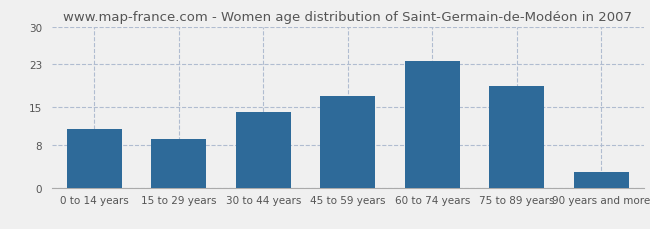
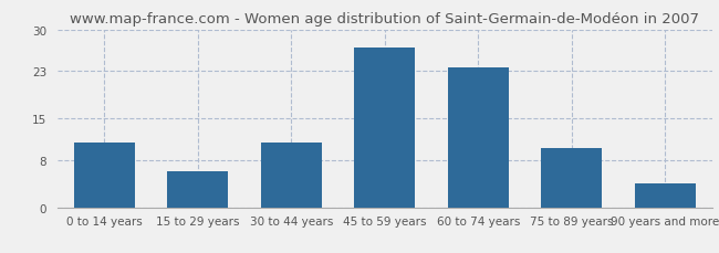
15 to 29 years: 9.0 -> 6.0
30 to 44 years: 14.0 -> 11.0
45 to 59 years: 17.0 -> 27.0
75 to 89 years: 19.0 -> 10.0
90 years and more: 3.0 -> 4.0
